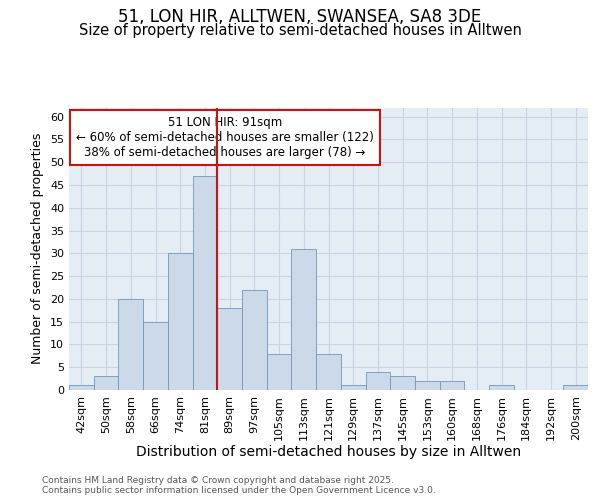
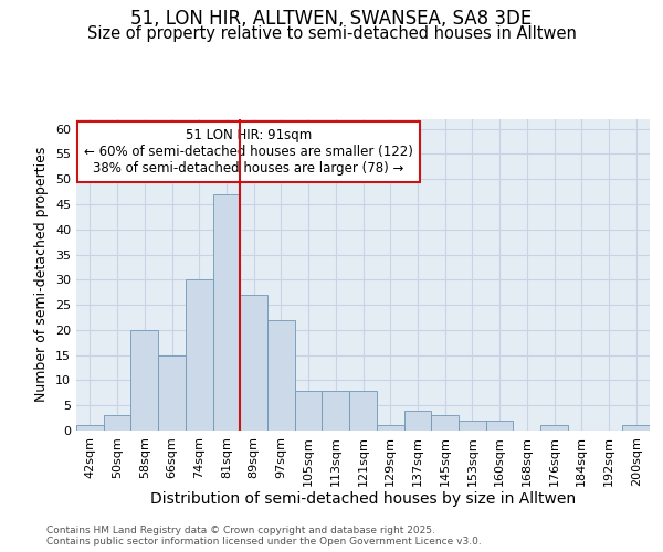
89sqm: 18 -> 27
113sqm: 31 -> 8
